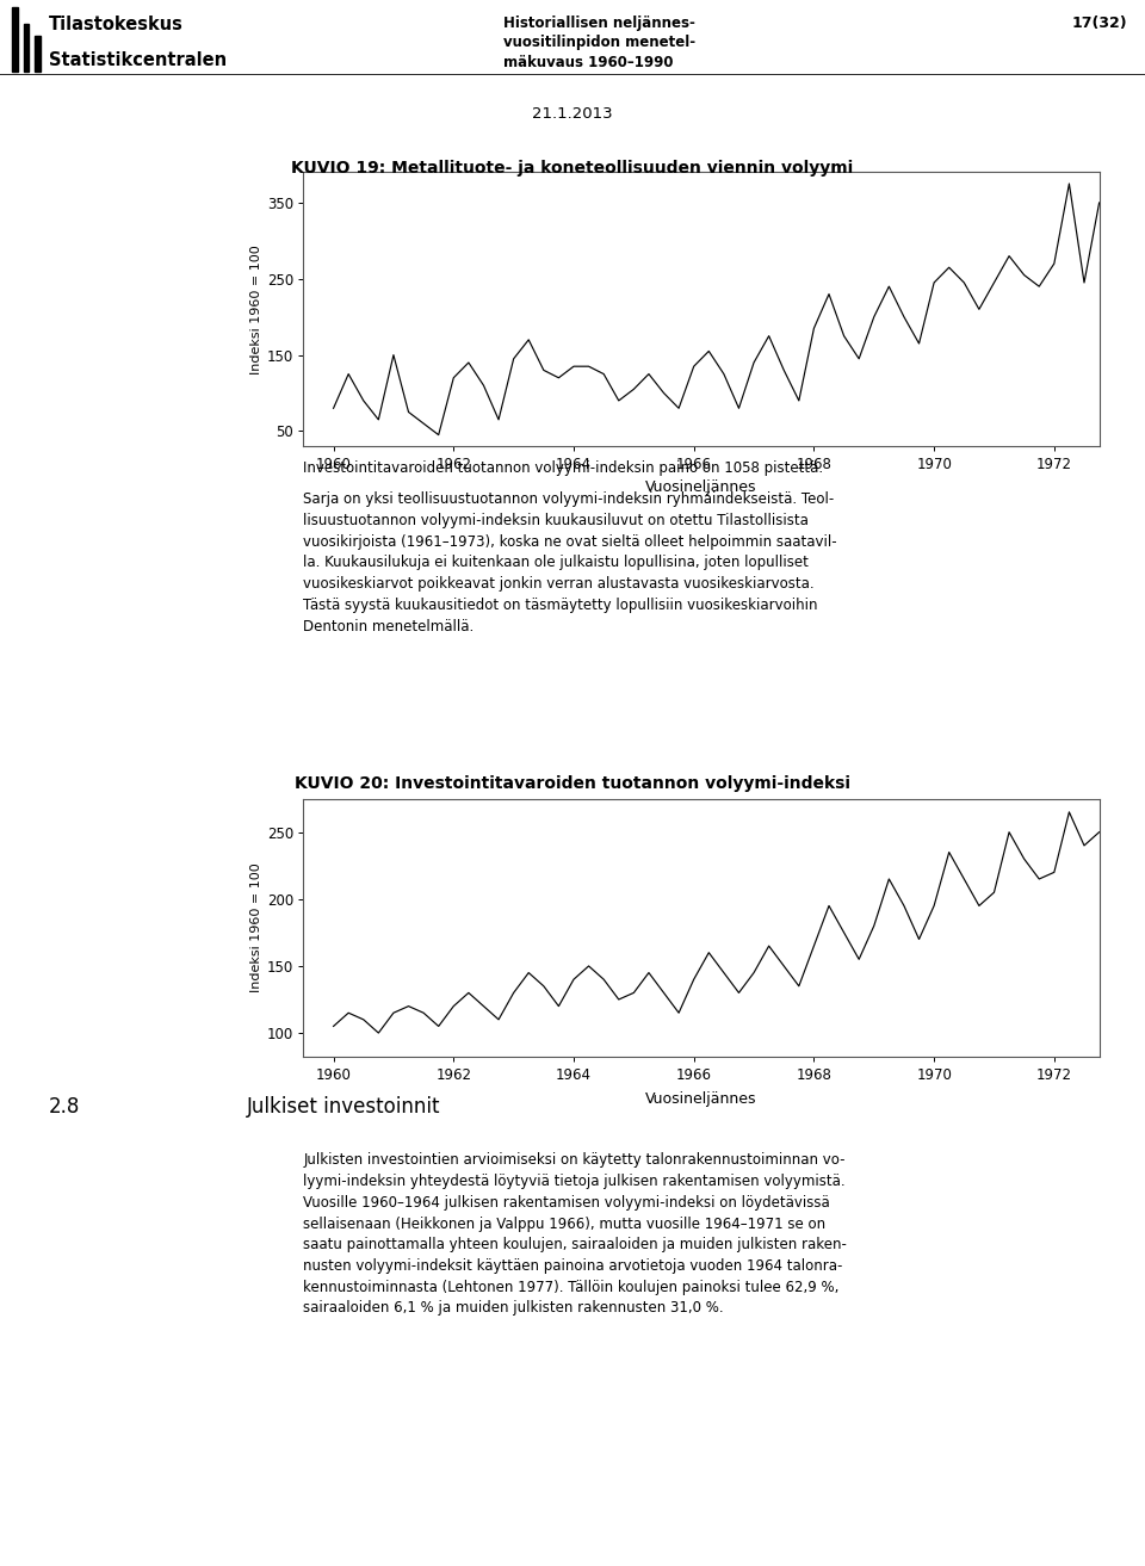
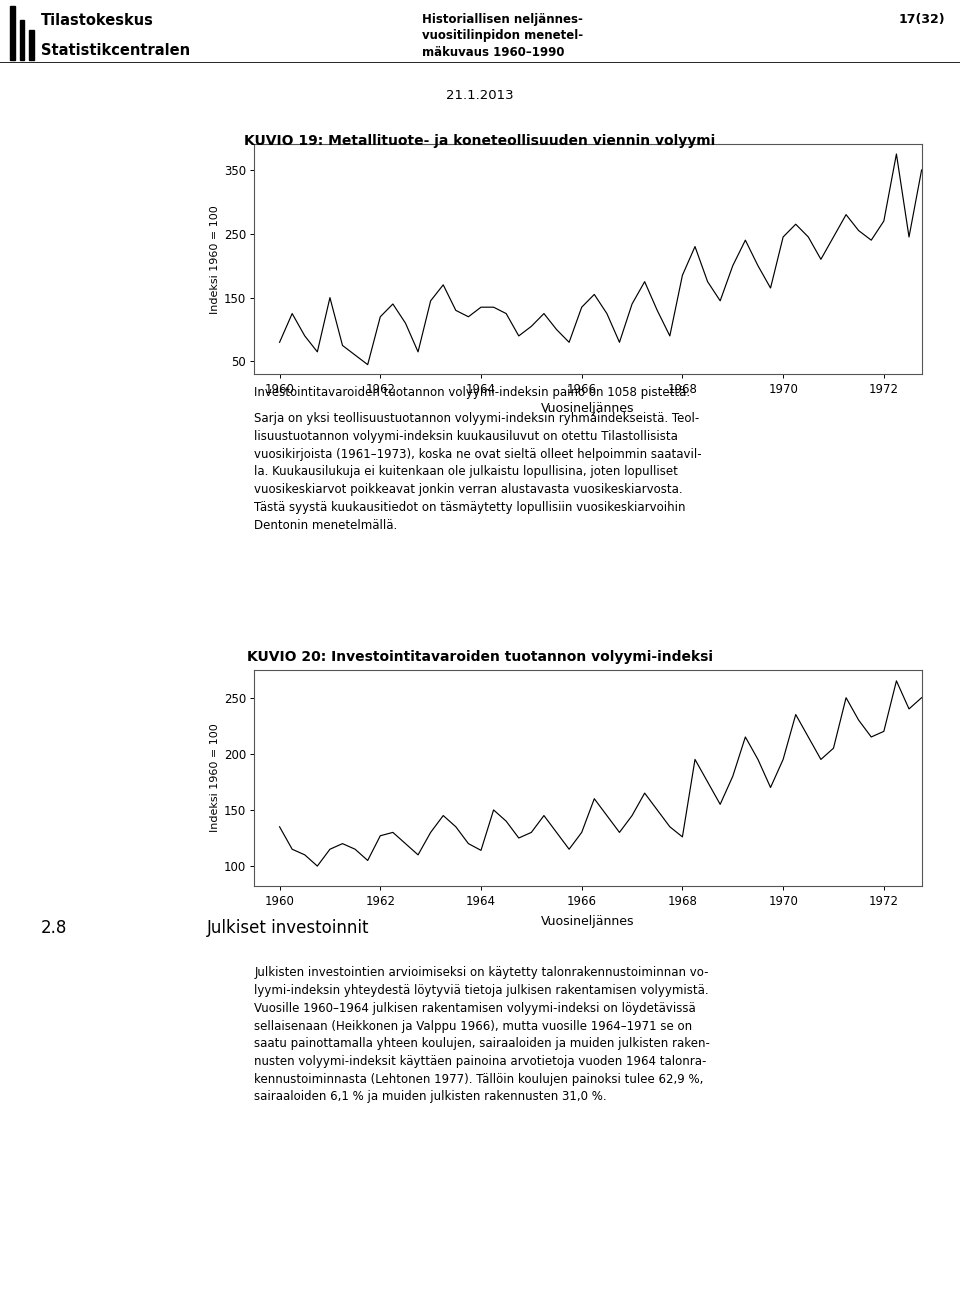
1960: 105 -> 135
1962: 120 -> 127
1964: 140 -> 114
1966: 140 -> 130
1968: 165 -> 126
